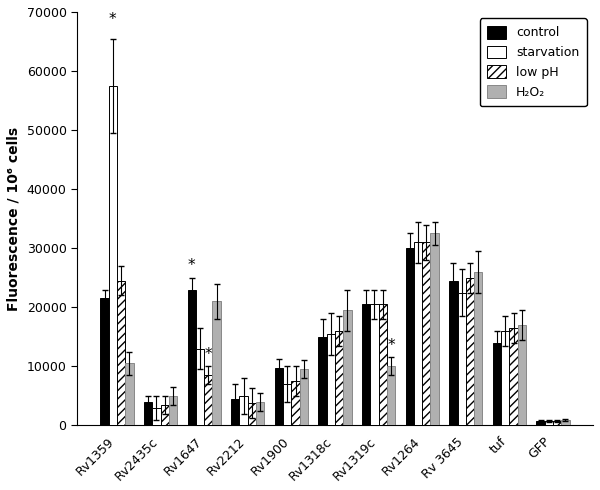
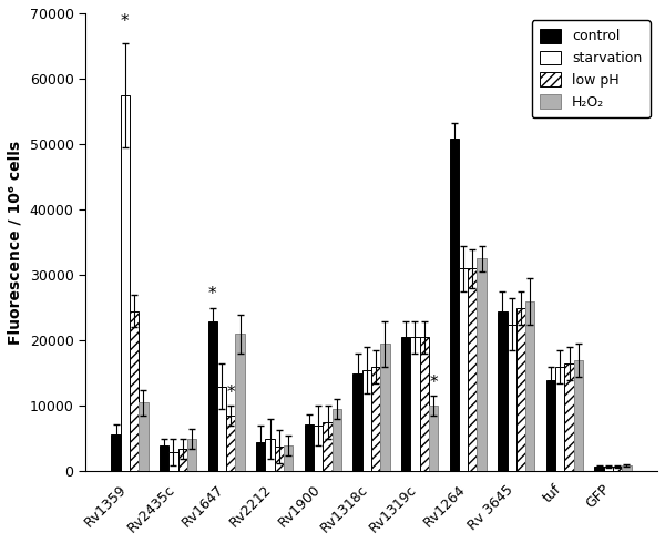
control/Rv1359: 21500 -> 5600
control/Rv1900: 9800 -> 7200
control/Rv1264: 30000 -> 50800
